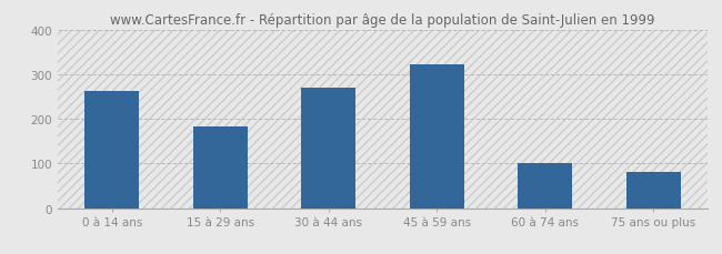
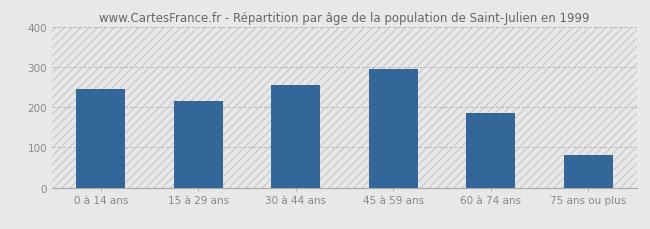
0 à 14 ans: 263 -> 245
15 à 29 ans: 182 -> 215
30 à 44 ans: 270 -> 255
45 à 59 ans: 323 -> 295
60 à 74 ans: 102 -> 185
